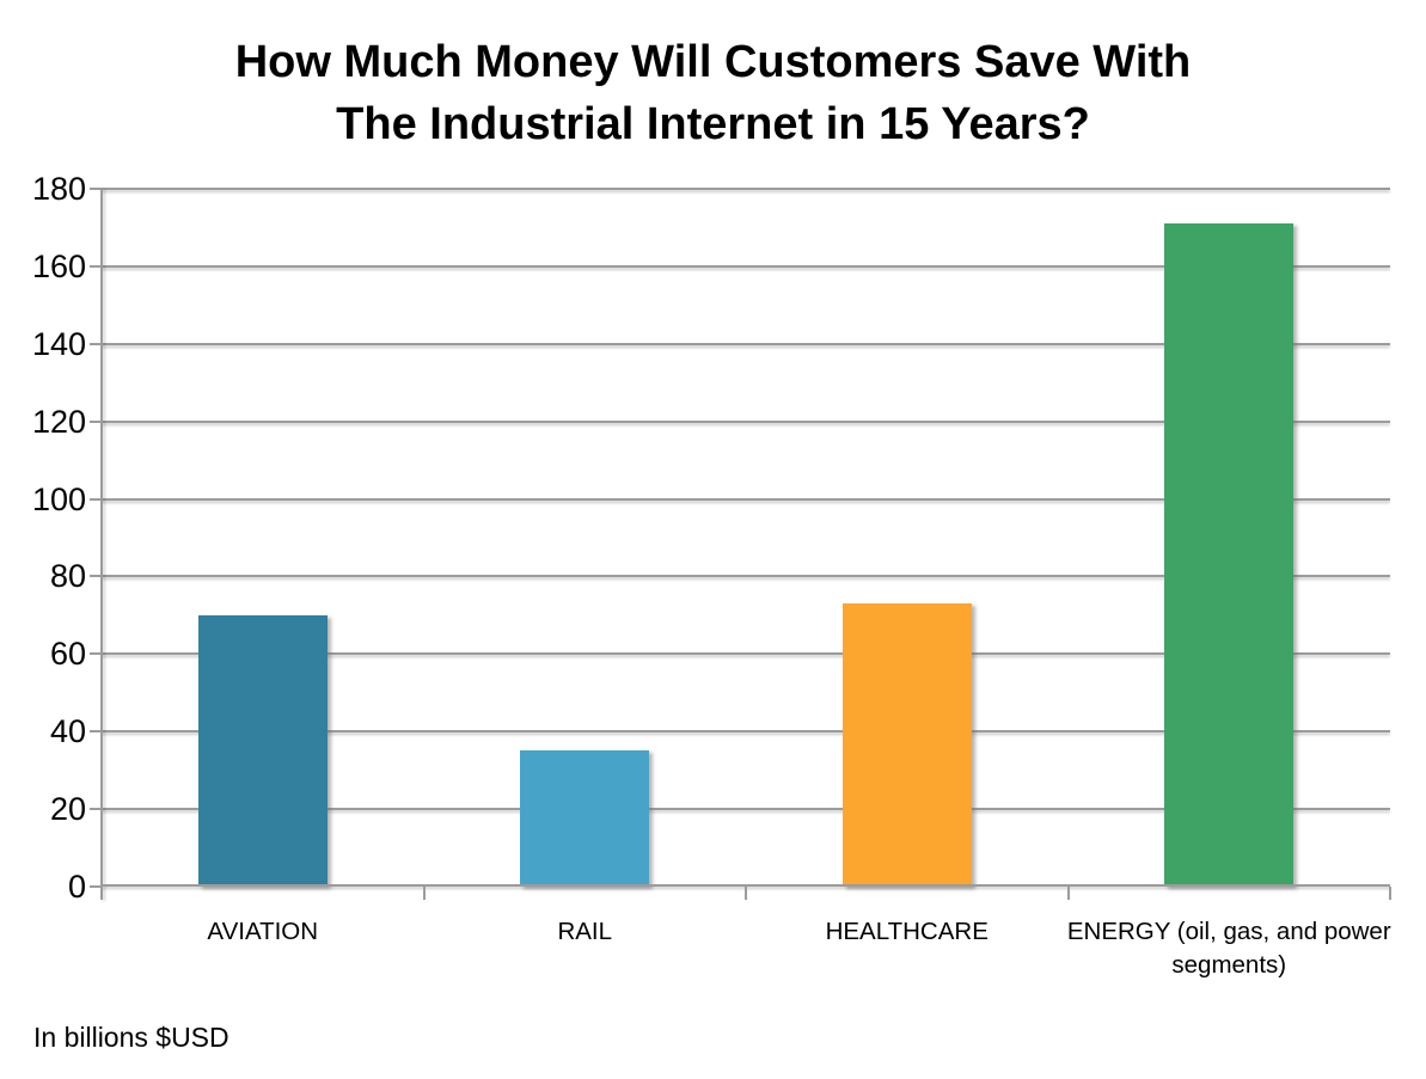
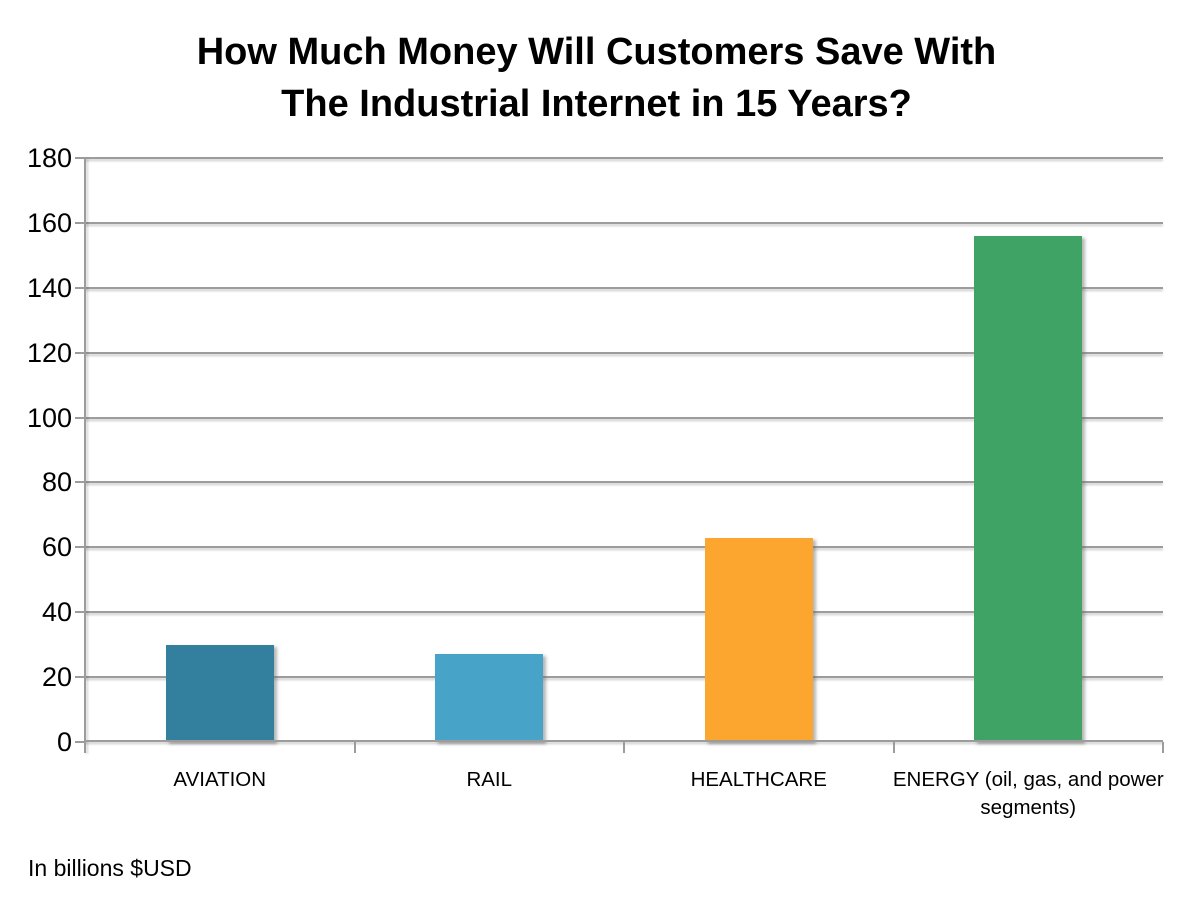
AVIATION: 70 -> 30
RAIL: 35 -> 27
HEALTHCARE: 73 -> 63
ENERGY (oil, gas, and power segments): 171 -> 156
